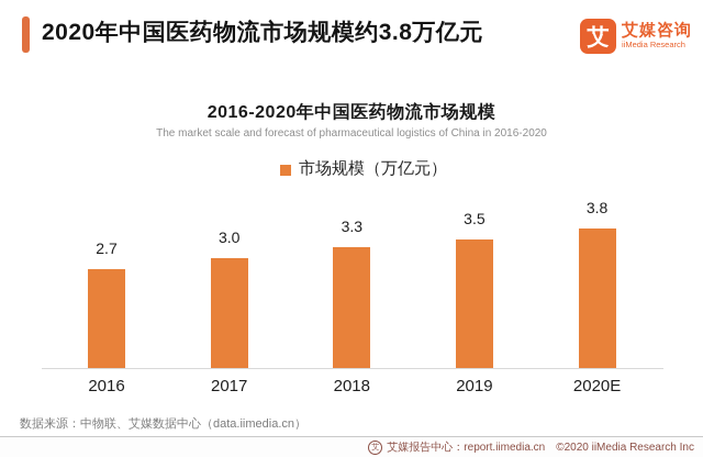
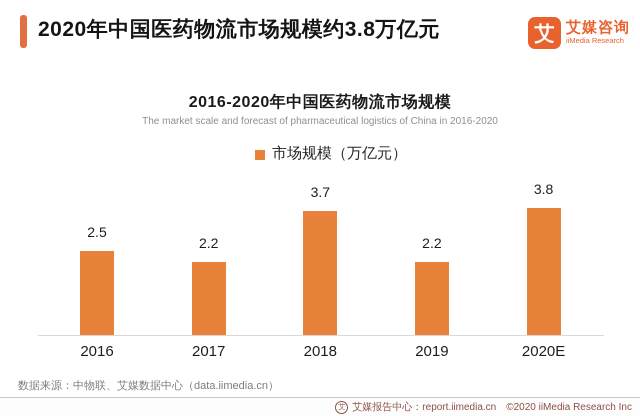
2016: 2.7 -> 2.5
2017: 3.0 -> 2.2
2018: 3.3 -> 3.7
2019: 3.5 -> 2.2
